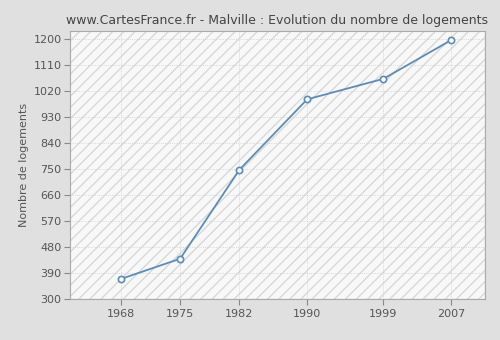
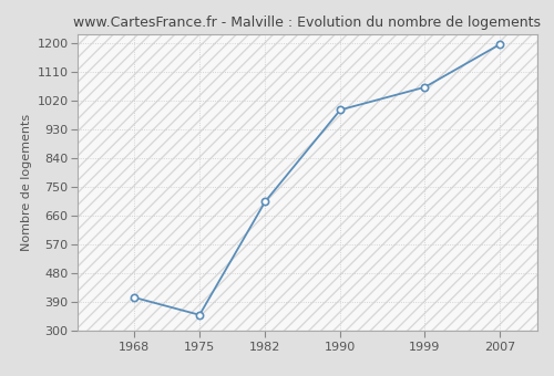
1968: 370 -> 405
1975: 440 -> 350
1982: 748 -> 705
